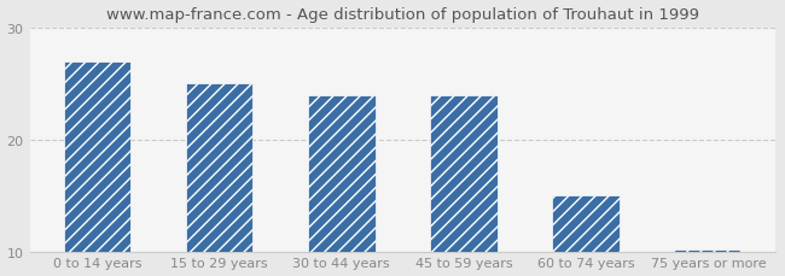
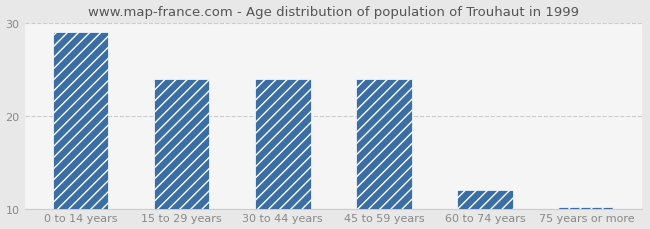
0 to 14 years: 27.0 -> 29.0
15 to 29 years: 25.0 -> 24.0
60 to 74 years: 15.0 -> 12.0
